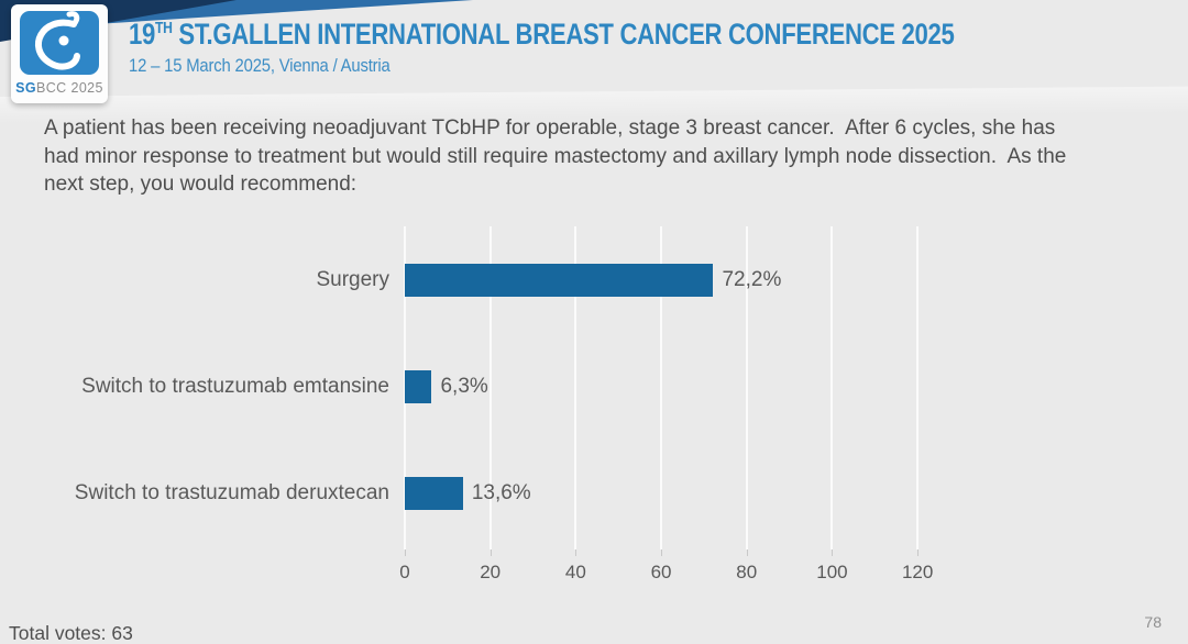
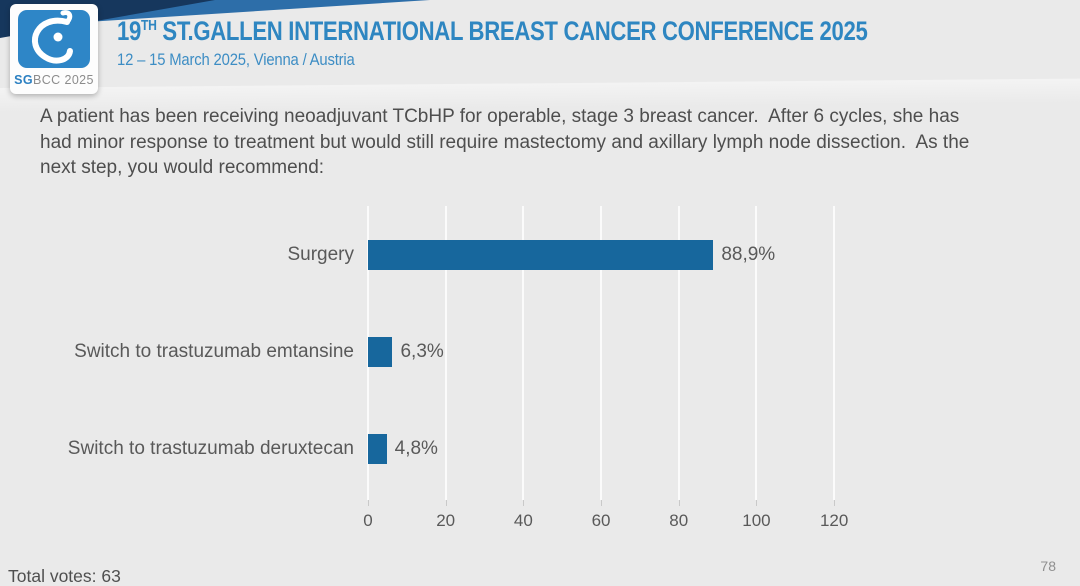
Surgery: 72,2% -> 88,9%
Switch to trastuzumab deruxtecan: 13,6% -> 4,8%
